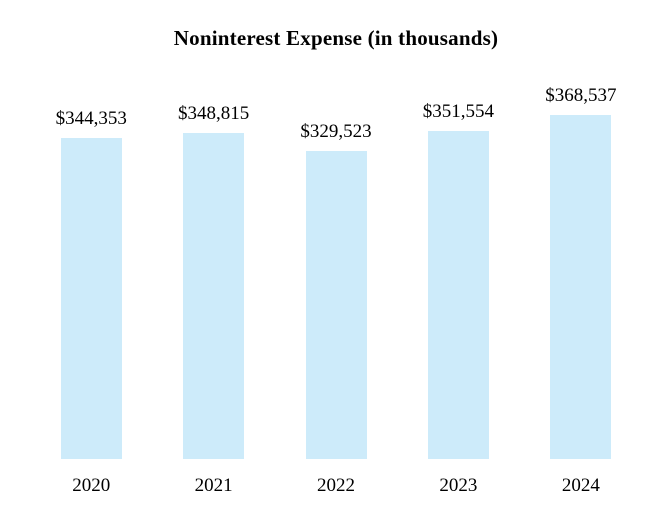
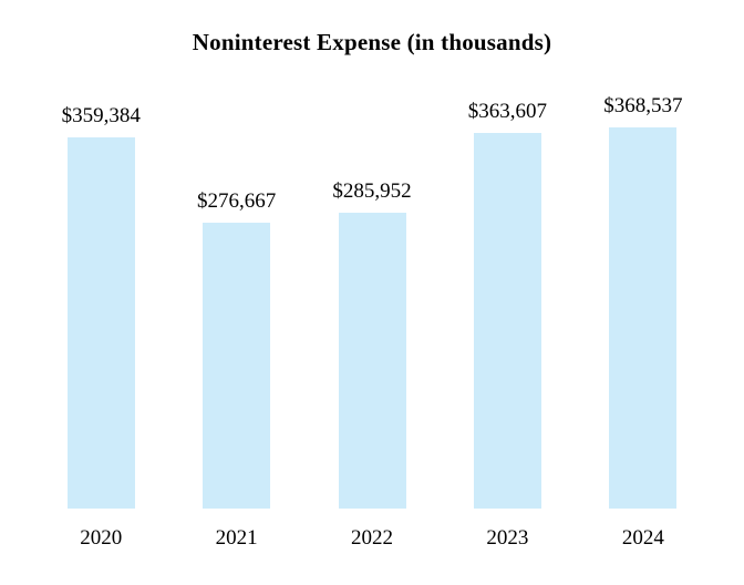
2020: $344,353 -> $359,384
2021: $348,815 -> $276,667
2022: $329,523 -> $285,952
2023: $351,554 -> $363,607
